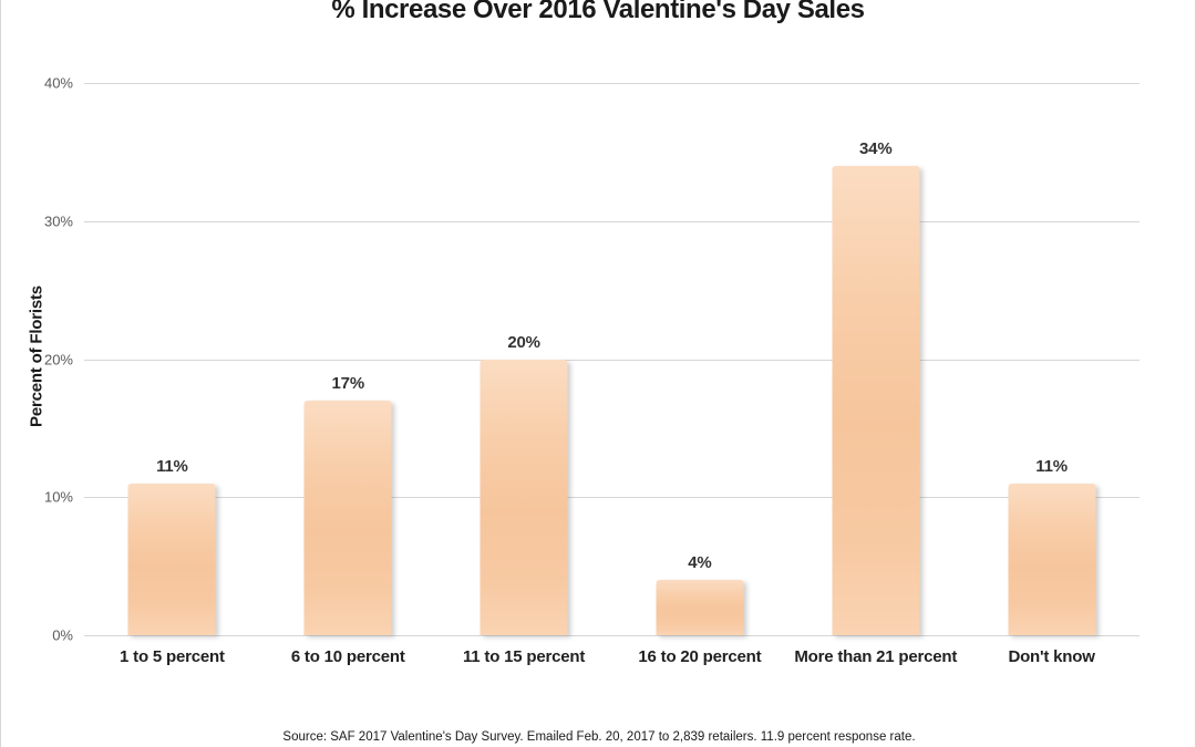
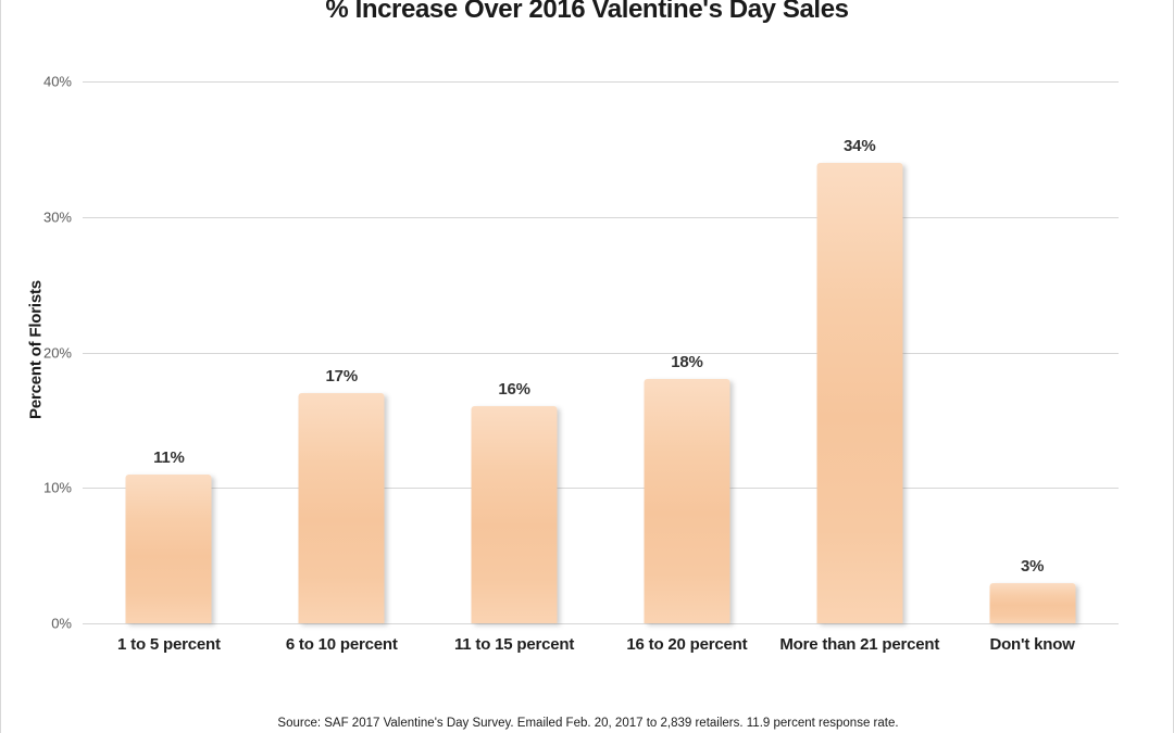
11 to 15 percent: 20% -> 16%
16 to 20 percent: 4% -> 18%
Don't know: 11% -> 3%
